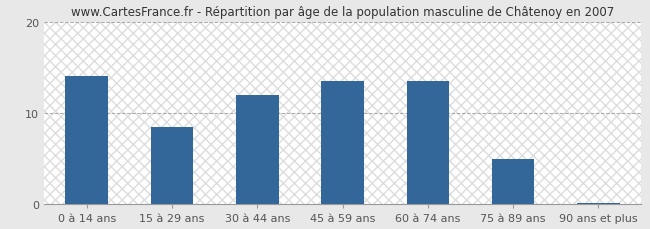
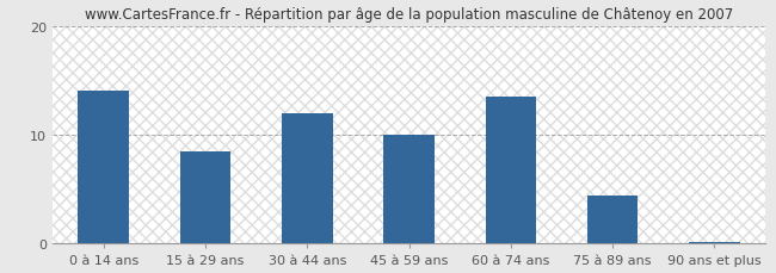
45 à 59 ans: 13.5 -> 10.0
75 à 89 ans: 5.0 -> 4.4
